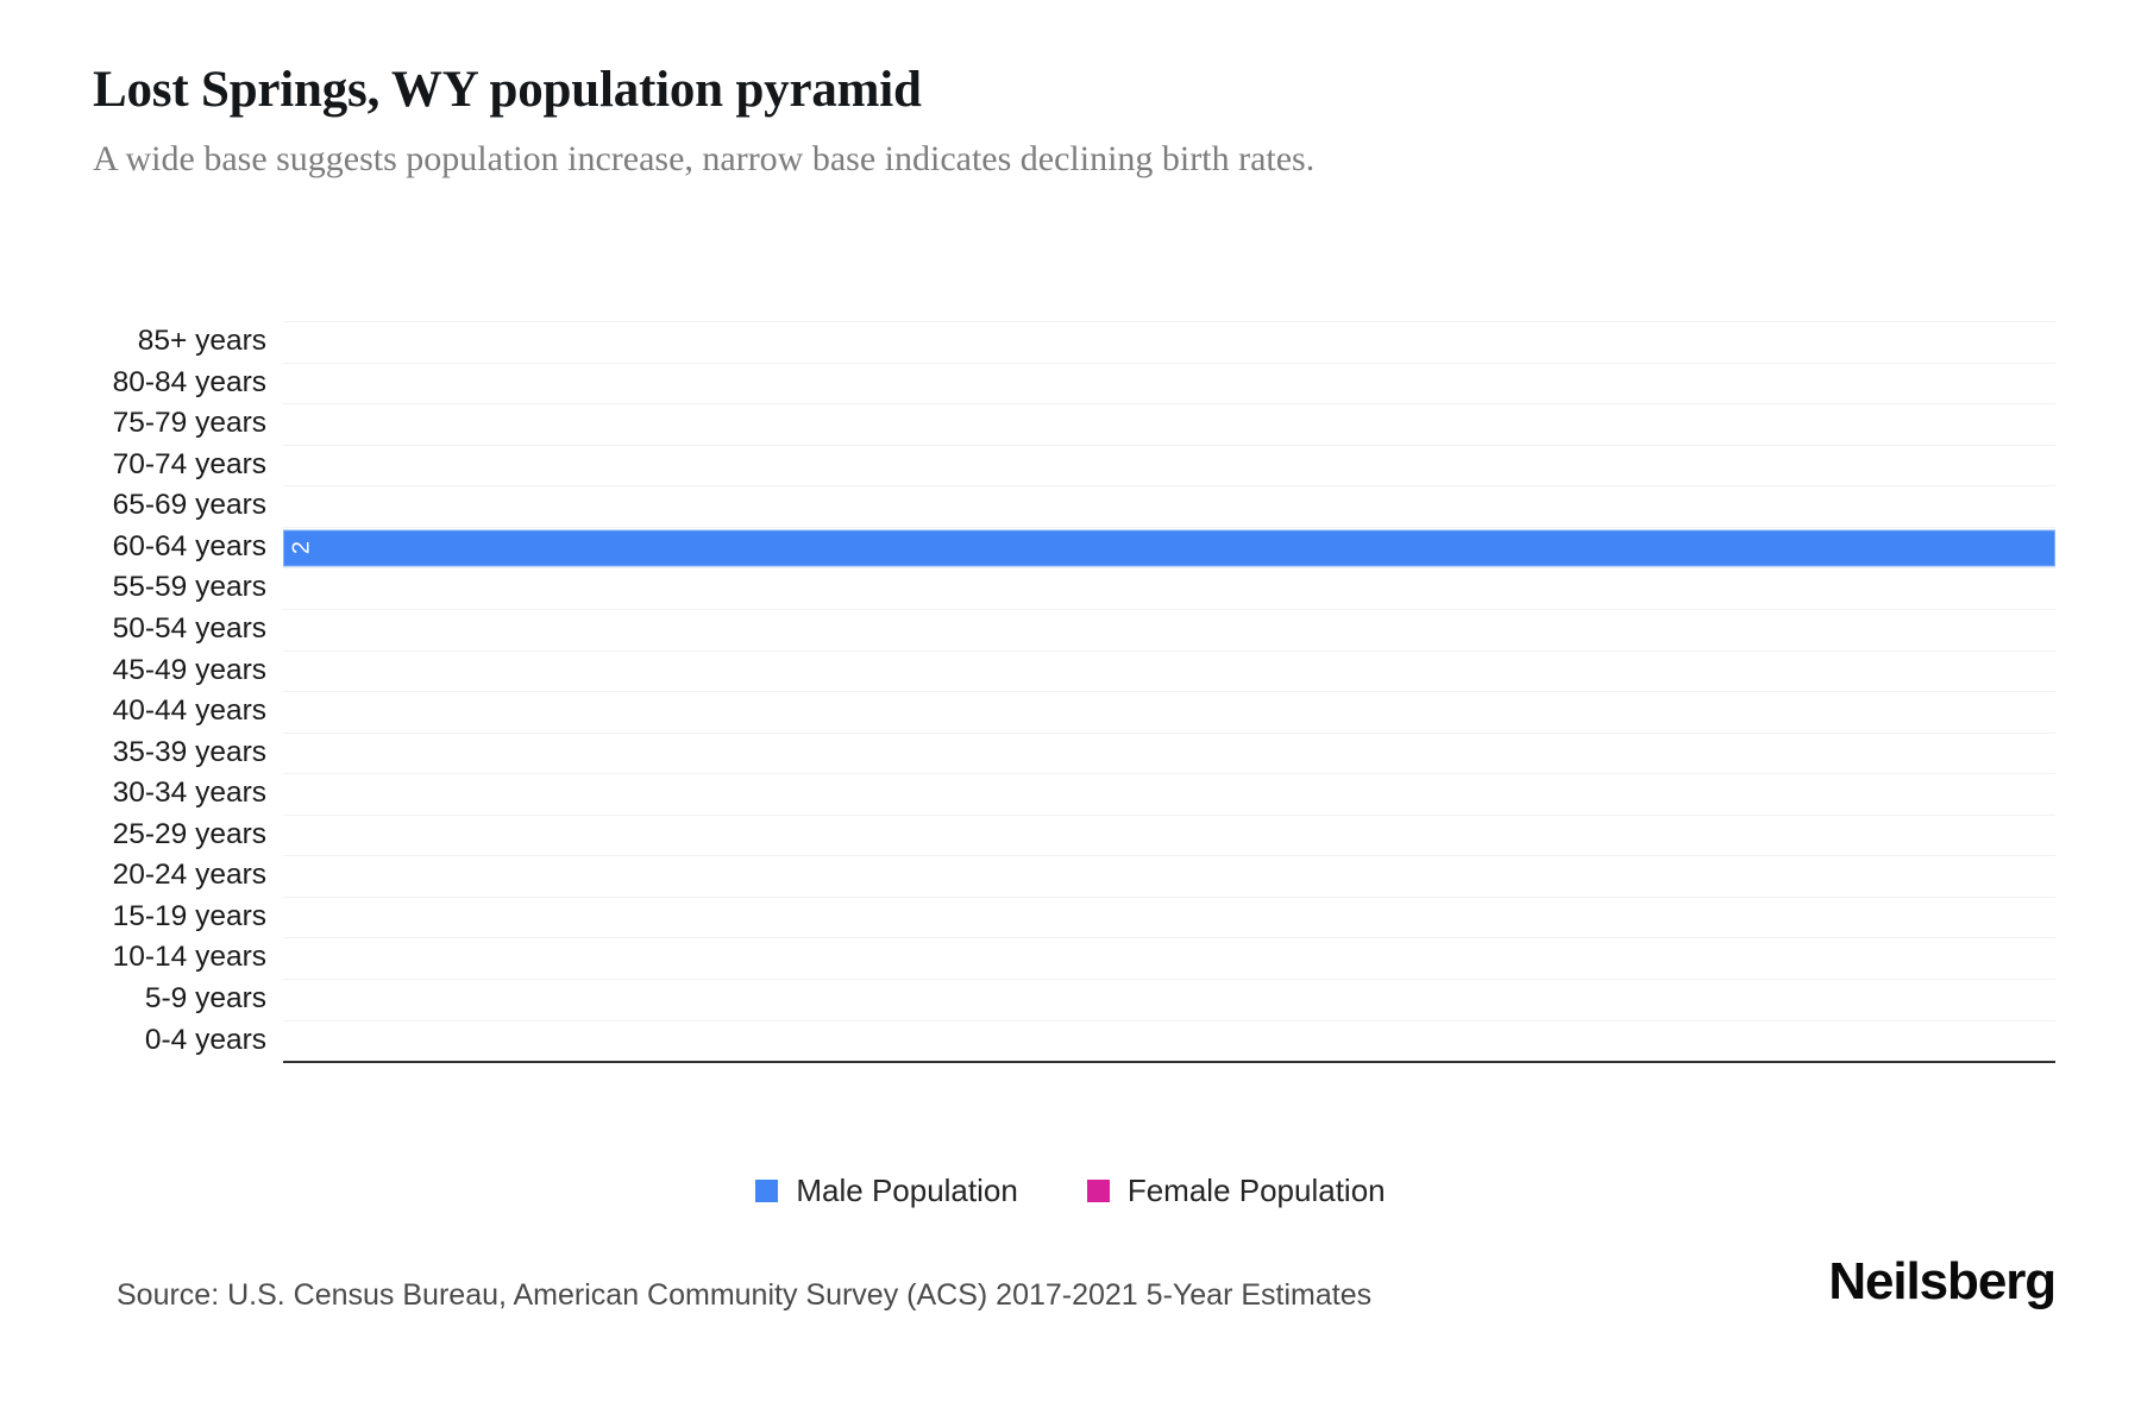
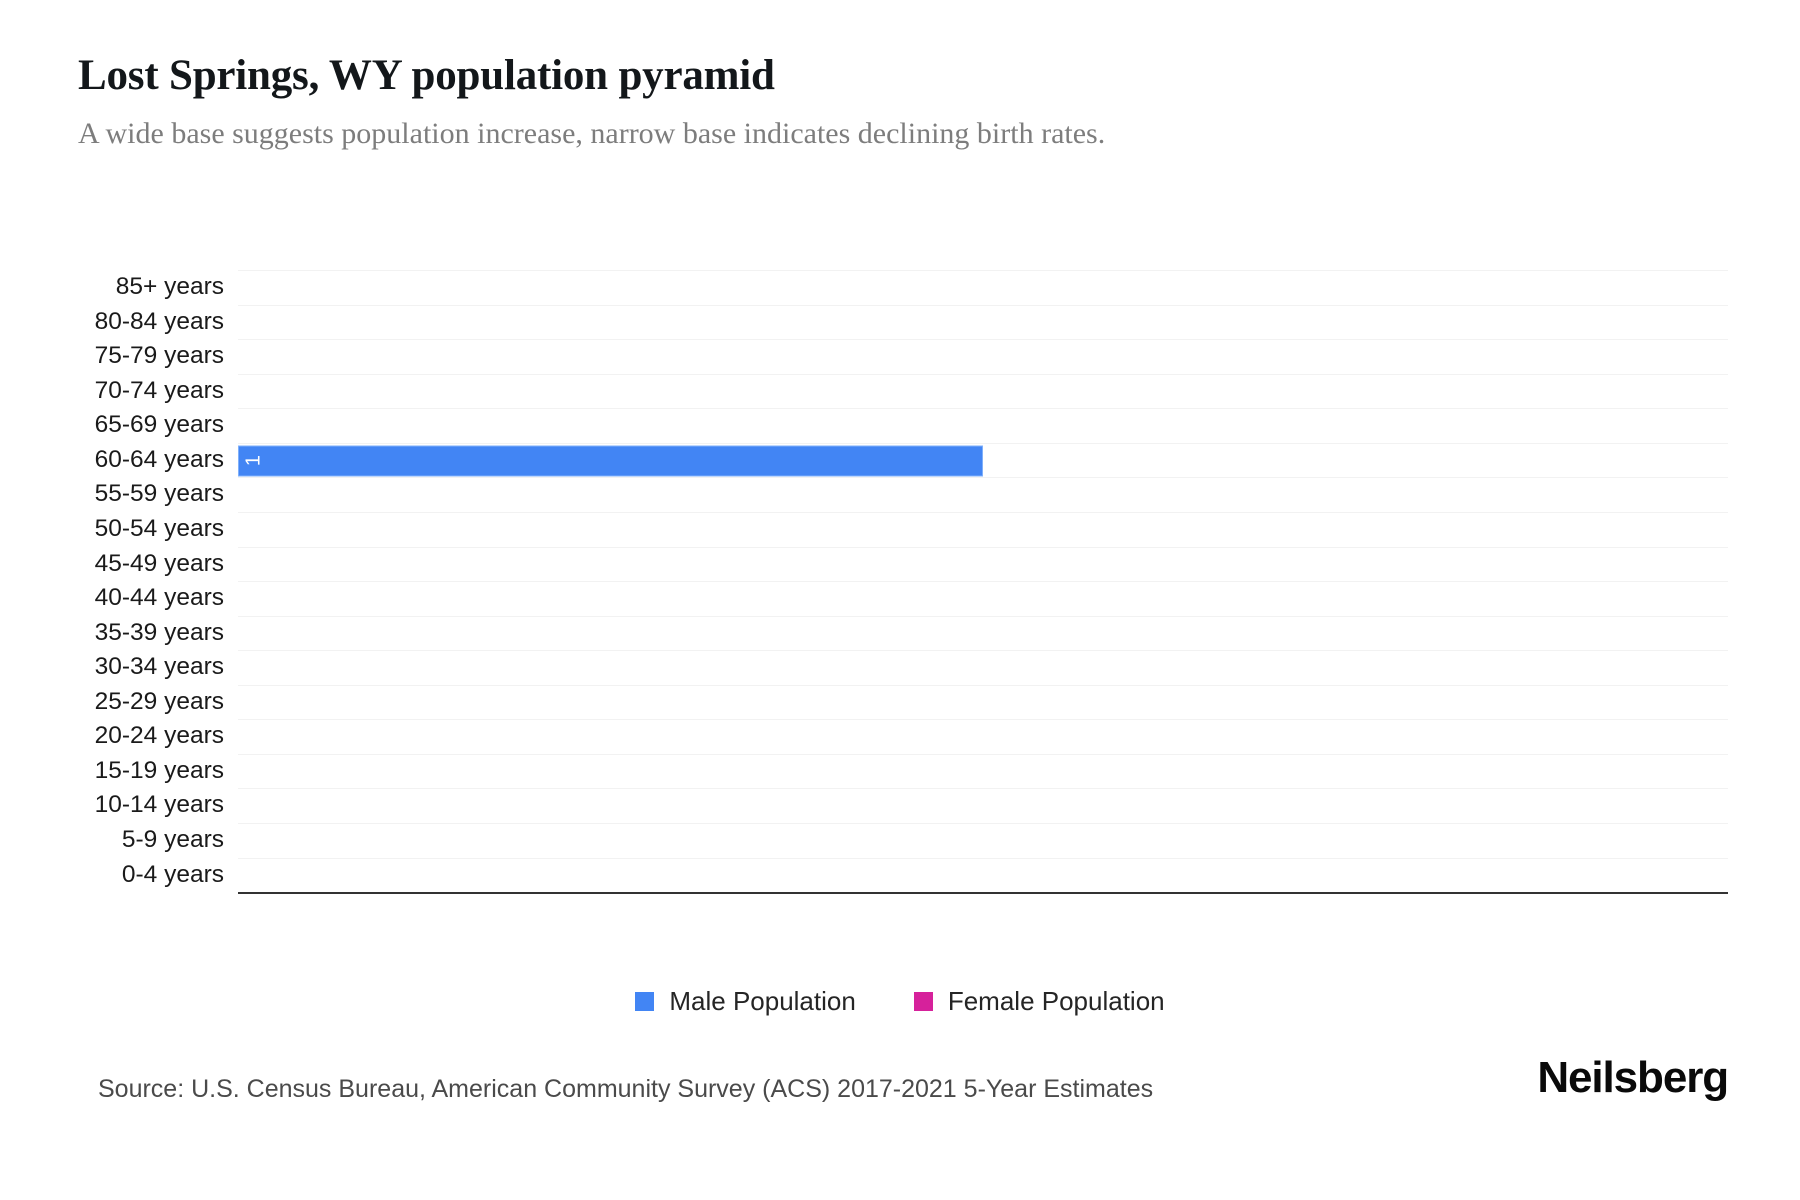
Male Population/60-64 years: 2 -> 1
